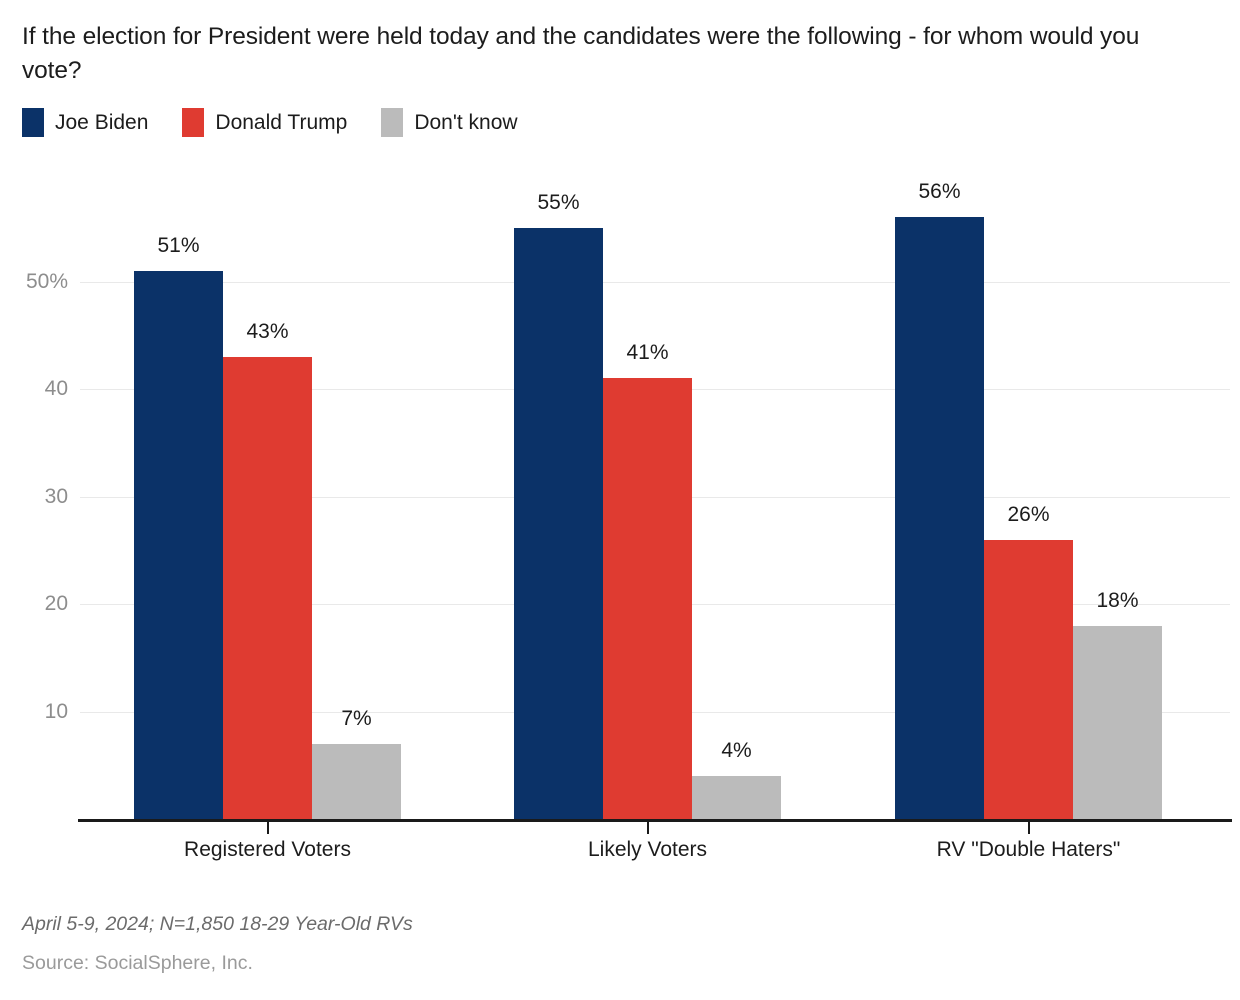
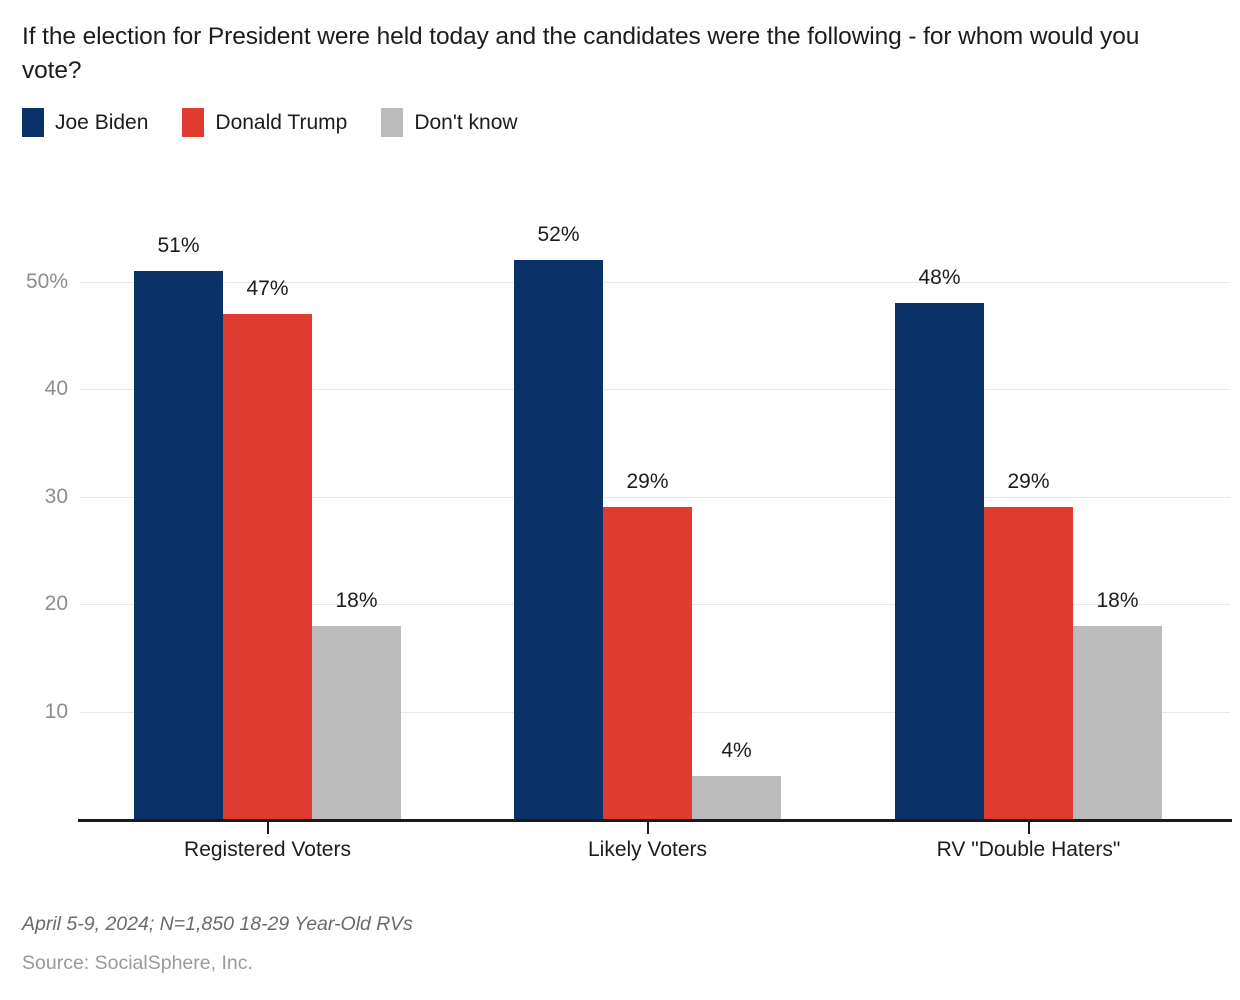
Donald Trump/Registered Voters: 43% -> 47%
Don't know/Registered Voters: 7% -> 18%
Joe Biden/Likely Voters: 55% -> 52%
Donald Trump/Likely Voters: 41% -> 29%
Joe Biden/RV "Double Haters": 56% -> 48%
Donald Trump/RV "Double Haters": 26% -> 29%
